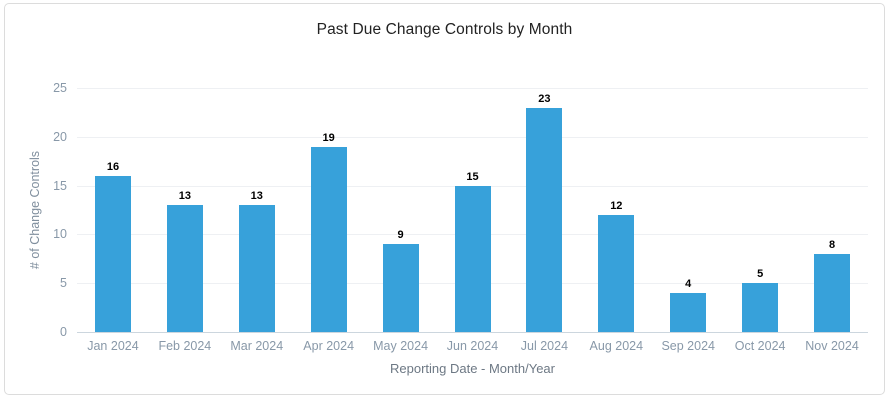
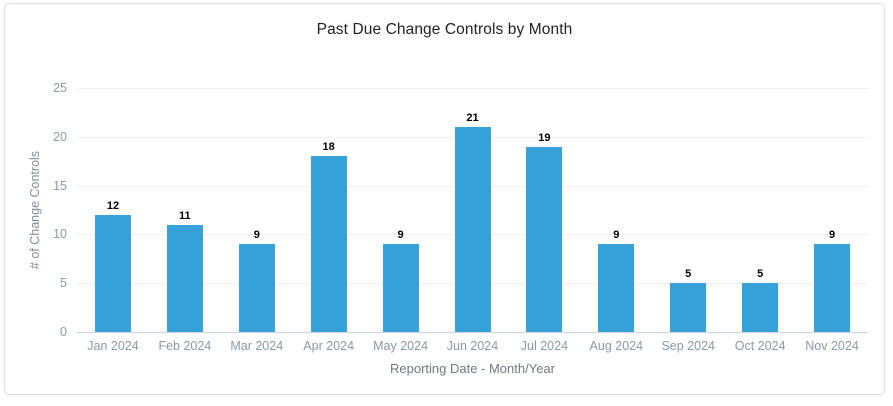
Jan 2024: 16 -> 12
Feb 2024: 13 -> 11
Mar 2024: 13 -> 9
Apr 2024: 19 -> 18
Jun 2024: 15 -> 21
Jul 2024: 23 -> 19
Aug 2024: 12 -> 9
Sep 2024: 4 -> 5
Nov 2024: 8 -> 9
